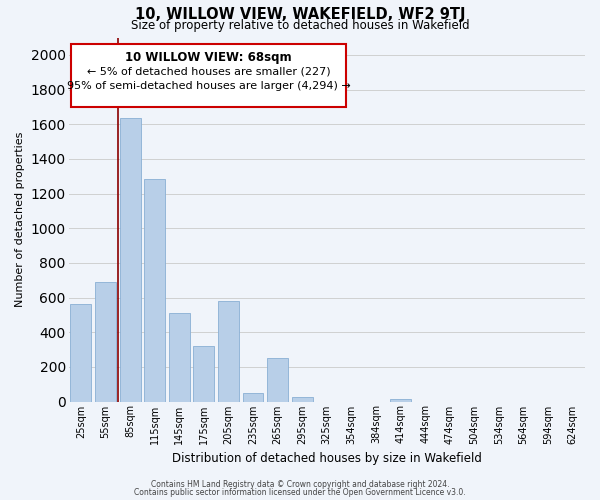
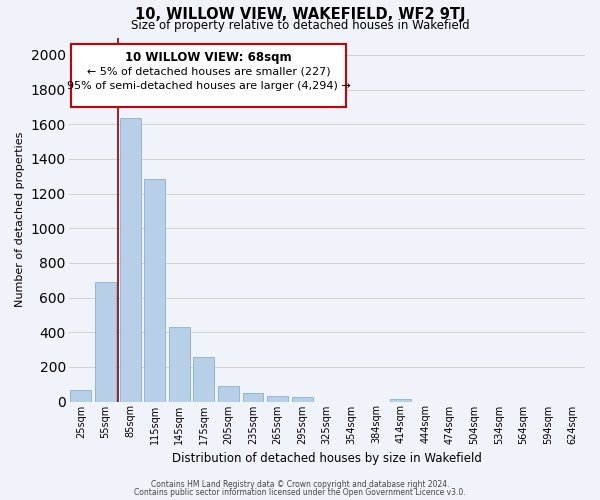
25sqm: 560 -> 60
145sqm: 510 -> 430
175sqm: 320 -> 260
205sqm: 580 -> 90
265sqm: 250 -> 30
